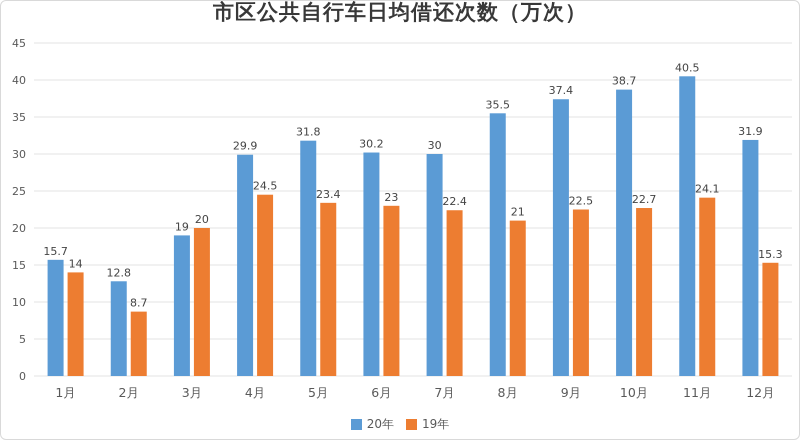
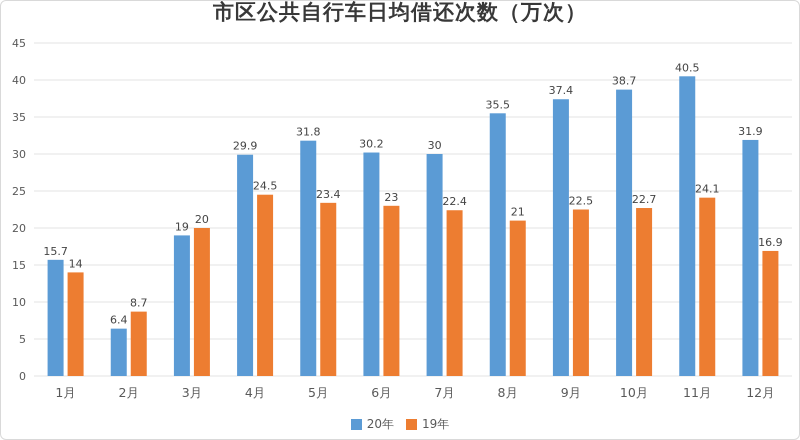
20年/2月: 12.8 -> 6.4
19年/12月: 15.3 -> 16.9
